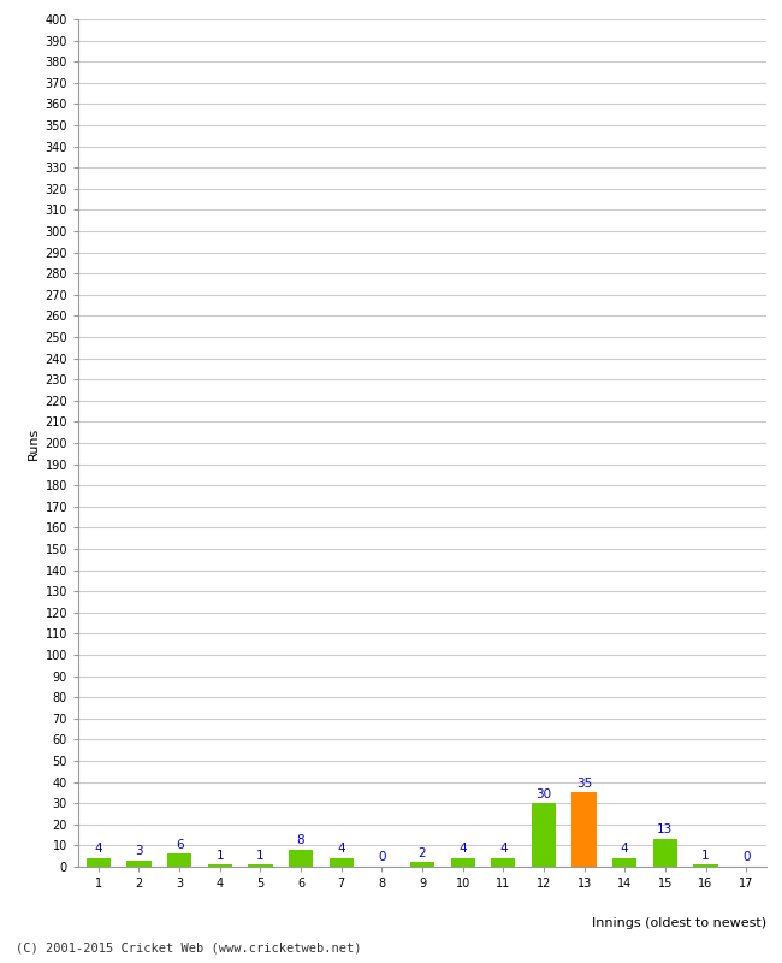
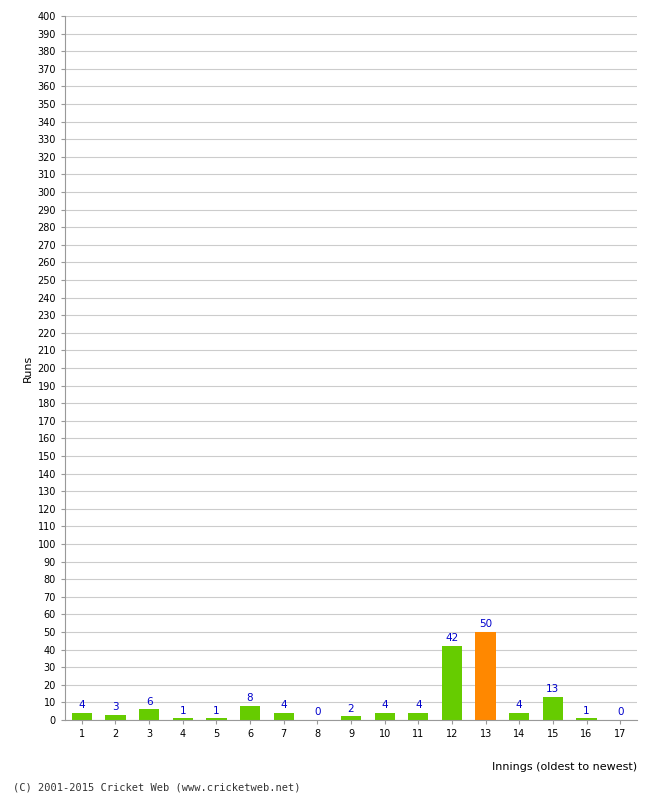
12: 30 -> 42
13: 35 -> 50
